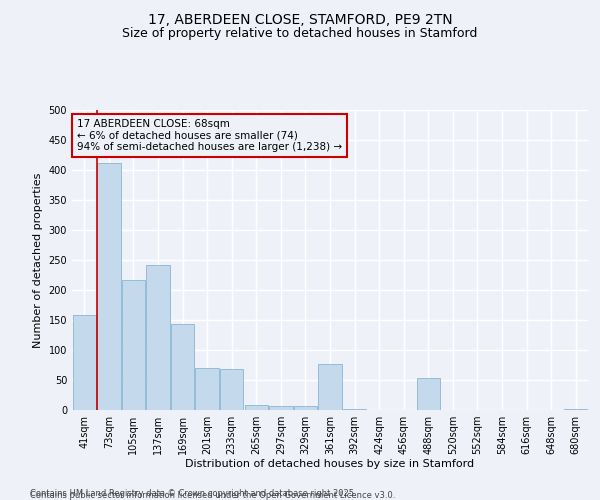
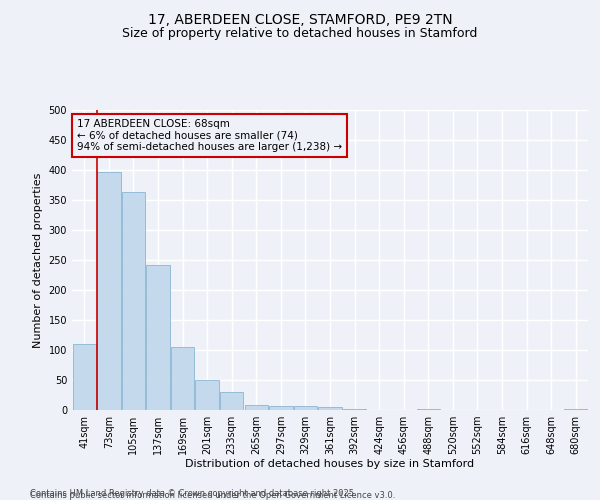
41sqm: 158 -> 110
73sqm: 412 -> 397
105sqm: 216 -> 363
169sqm: 144 -> 105
201sqm: 70 -> 50
233sqm: 68 -> 30
361sqm: 76 -> 5
488sqm: 54 -> 2
